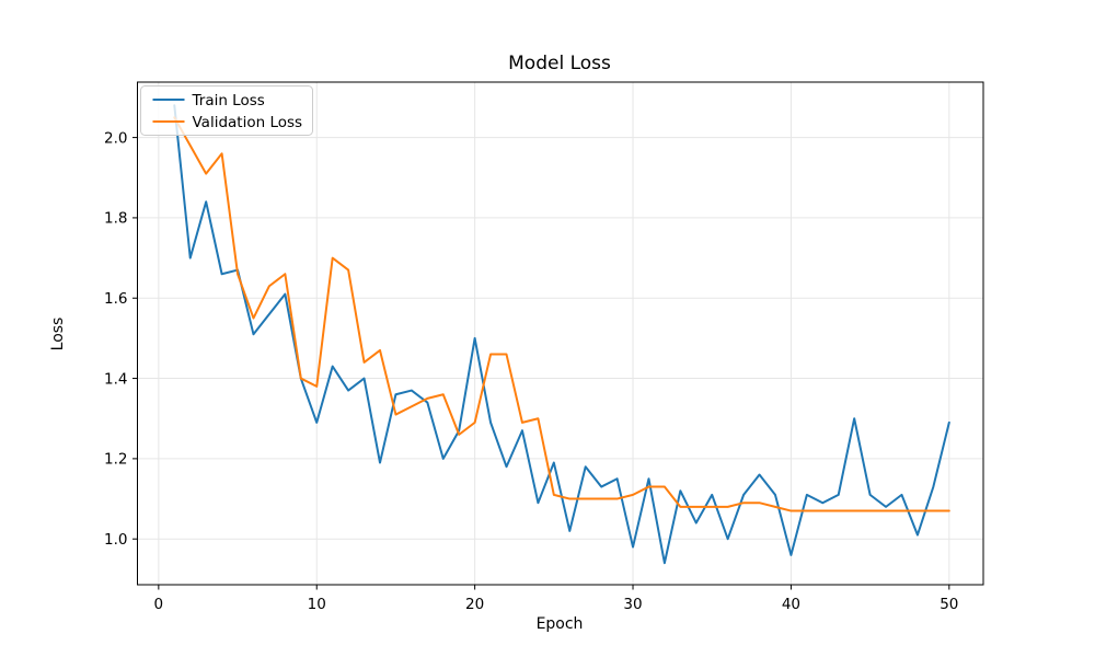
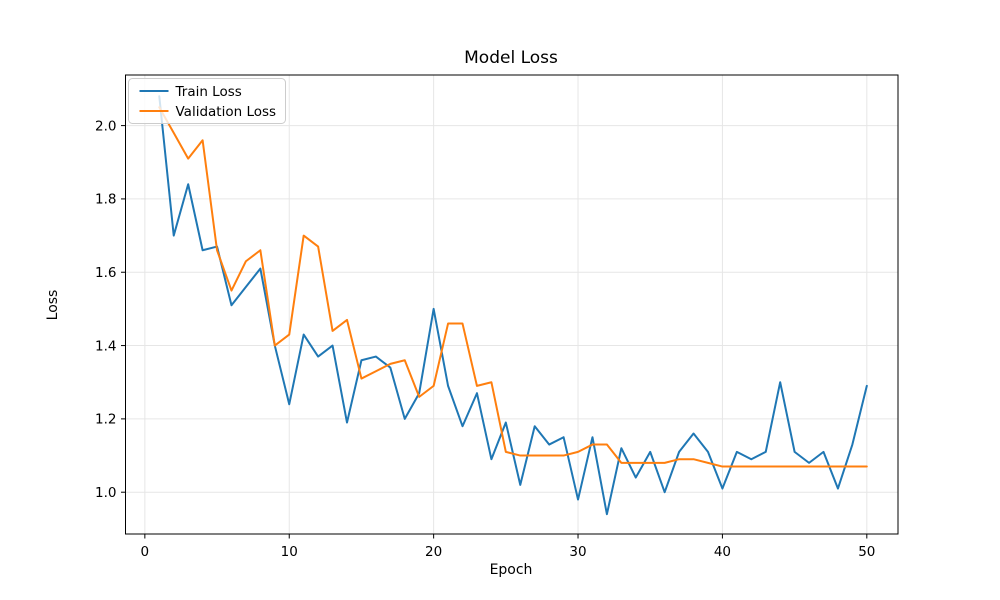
Train Loss/10: 1.29 -> 1.24
Validation Loss/10: 1.38 -> 1.43
Train Loss/40: 0.96 -> 1.01
